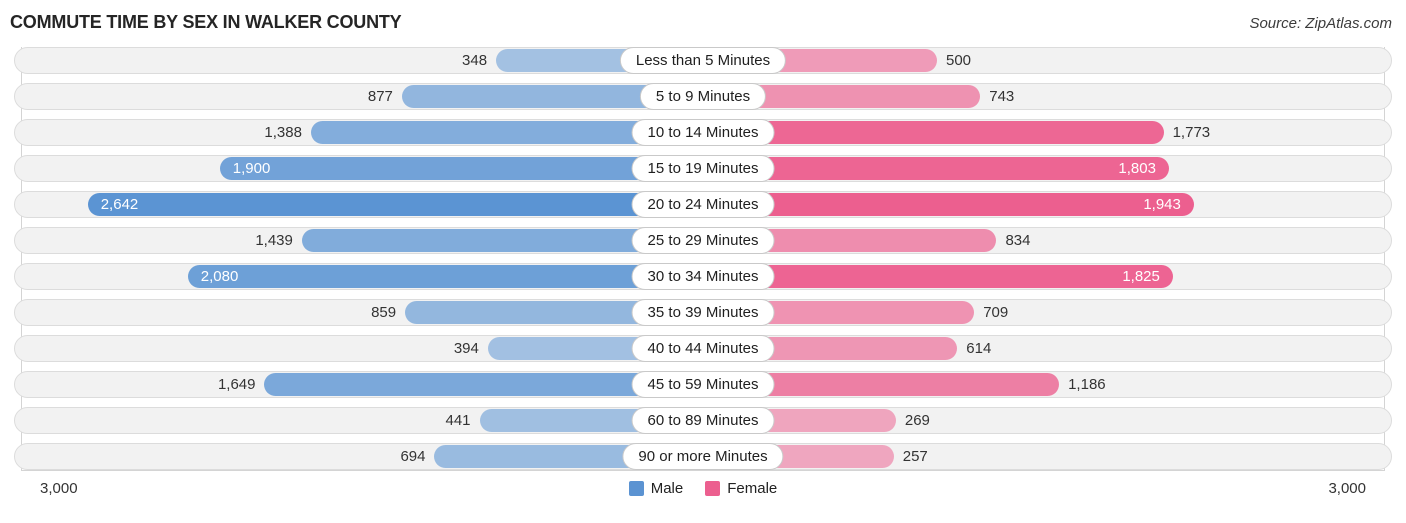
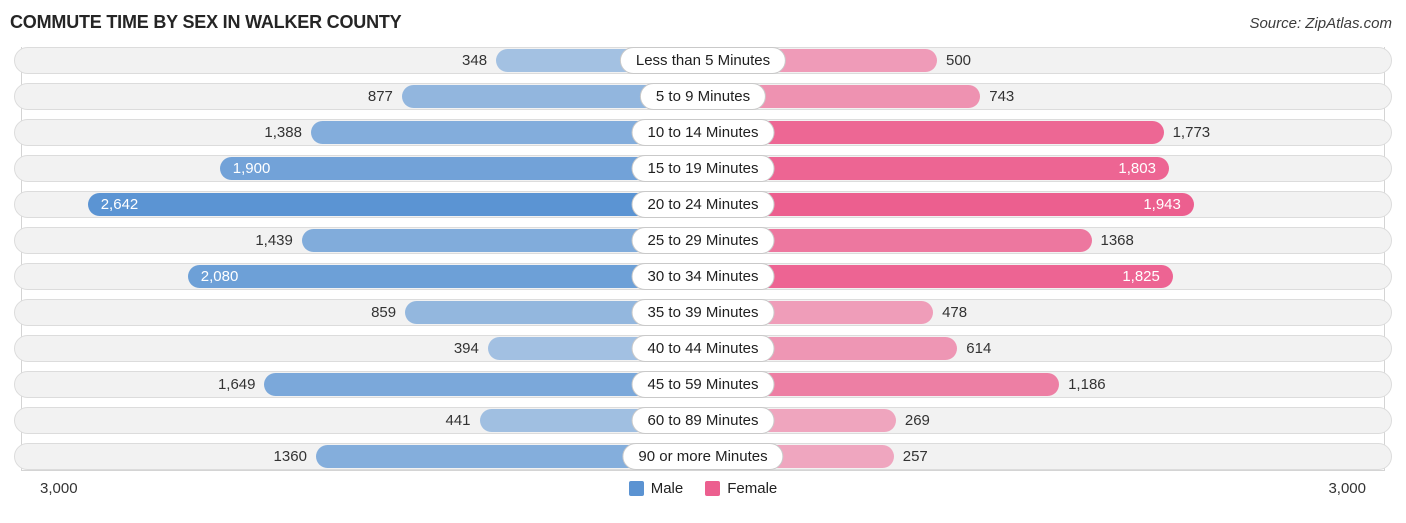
Female/25 to 29 Minutes: 834 -> 1368
Female/35 to 39 Minutes: 709 -> 478
Male/90 or more Minutes: 694 -> 1360
